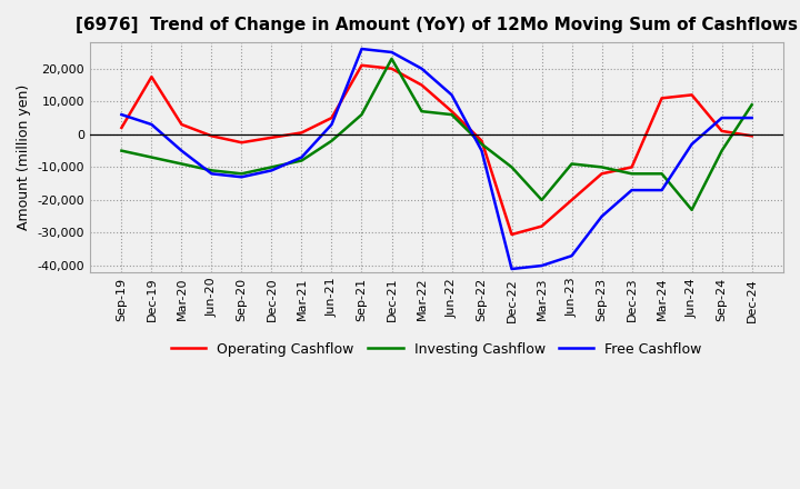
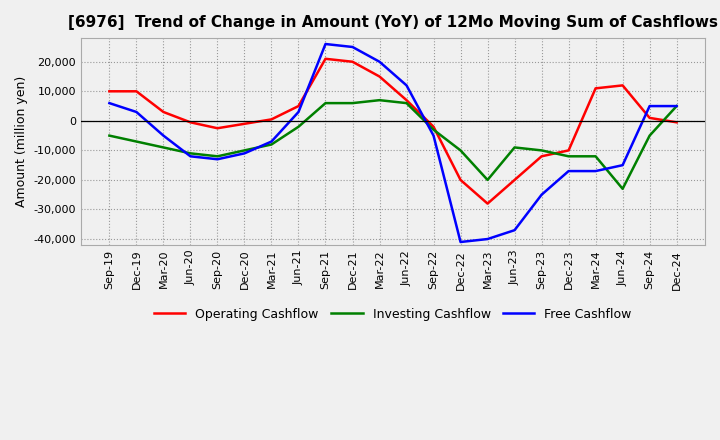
Operating Cashflow/Sep-19: 2,000 -> 10,000
Operating Cashflow/Dec-19: 17,500 -> 10,000
Investing Cashflow/Dec-21: 23,000 -> 6,000
Operating Cashflow/Dec-22: -30,500 -> -20,000
Free Cashflow/Jun-24: -3,000 -> -15,000
Investing Cashflow/Dec-24: 9,000 -> 5,000
